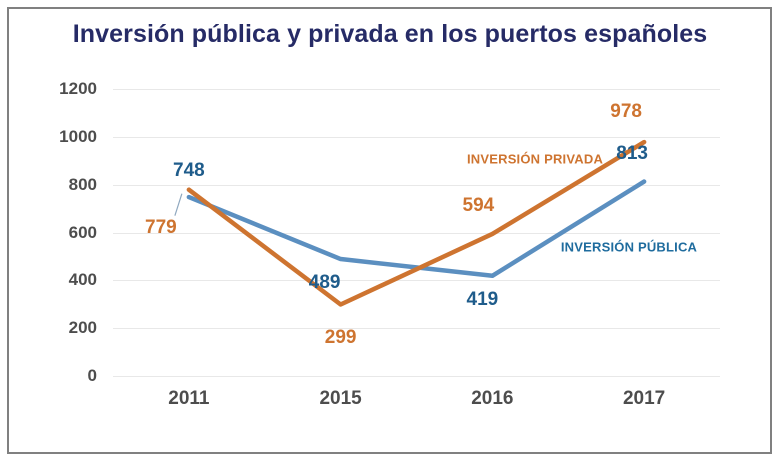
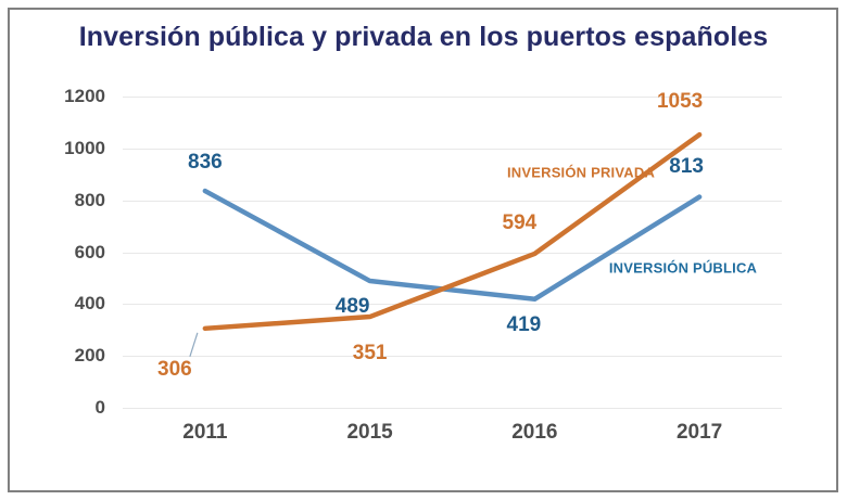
INVERSIÓN PÚBLICA/2011: 748 -> 836
INVERSIÓN PRIVADA/2011: 779 -> 306
INVERSIÓN PRIVADA/2015: 299 -> 351
INVERSIÓN PRIVADA/2017: 978 -> 1053
